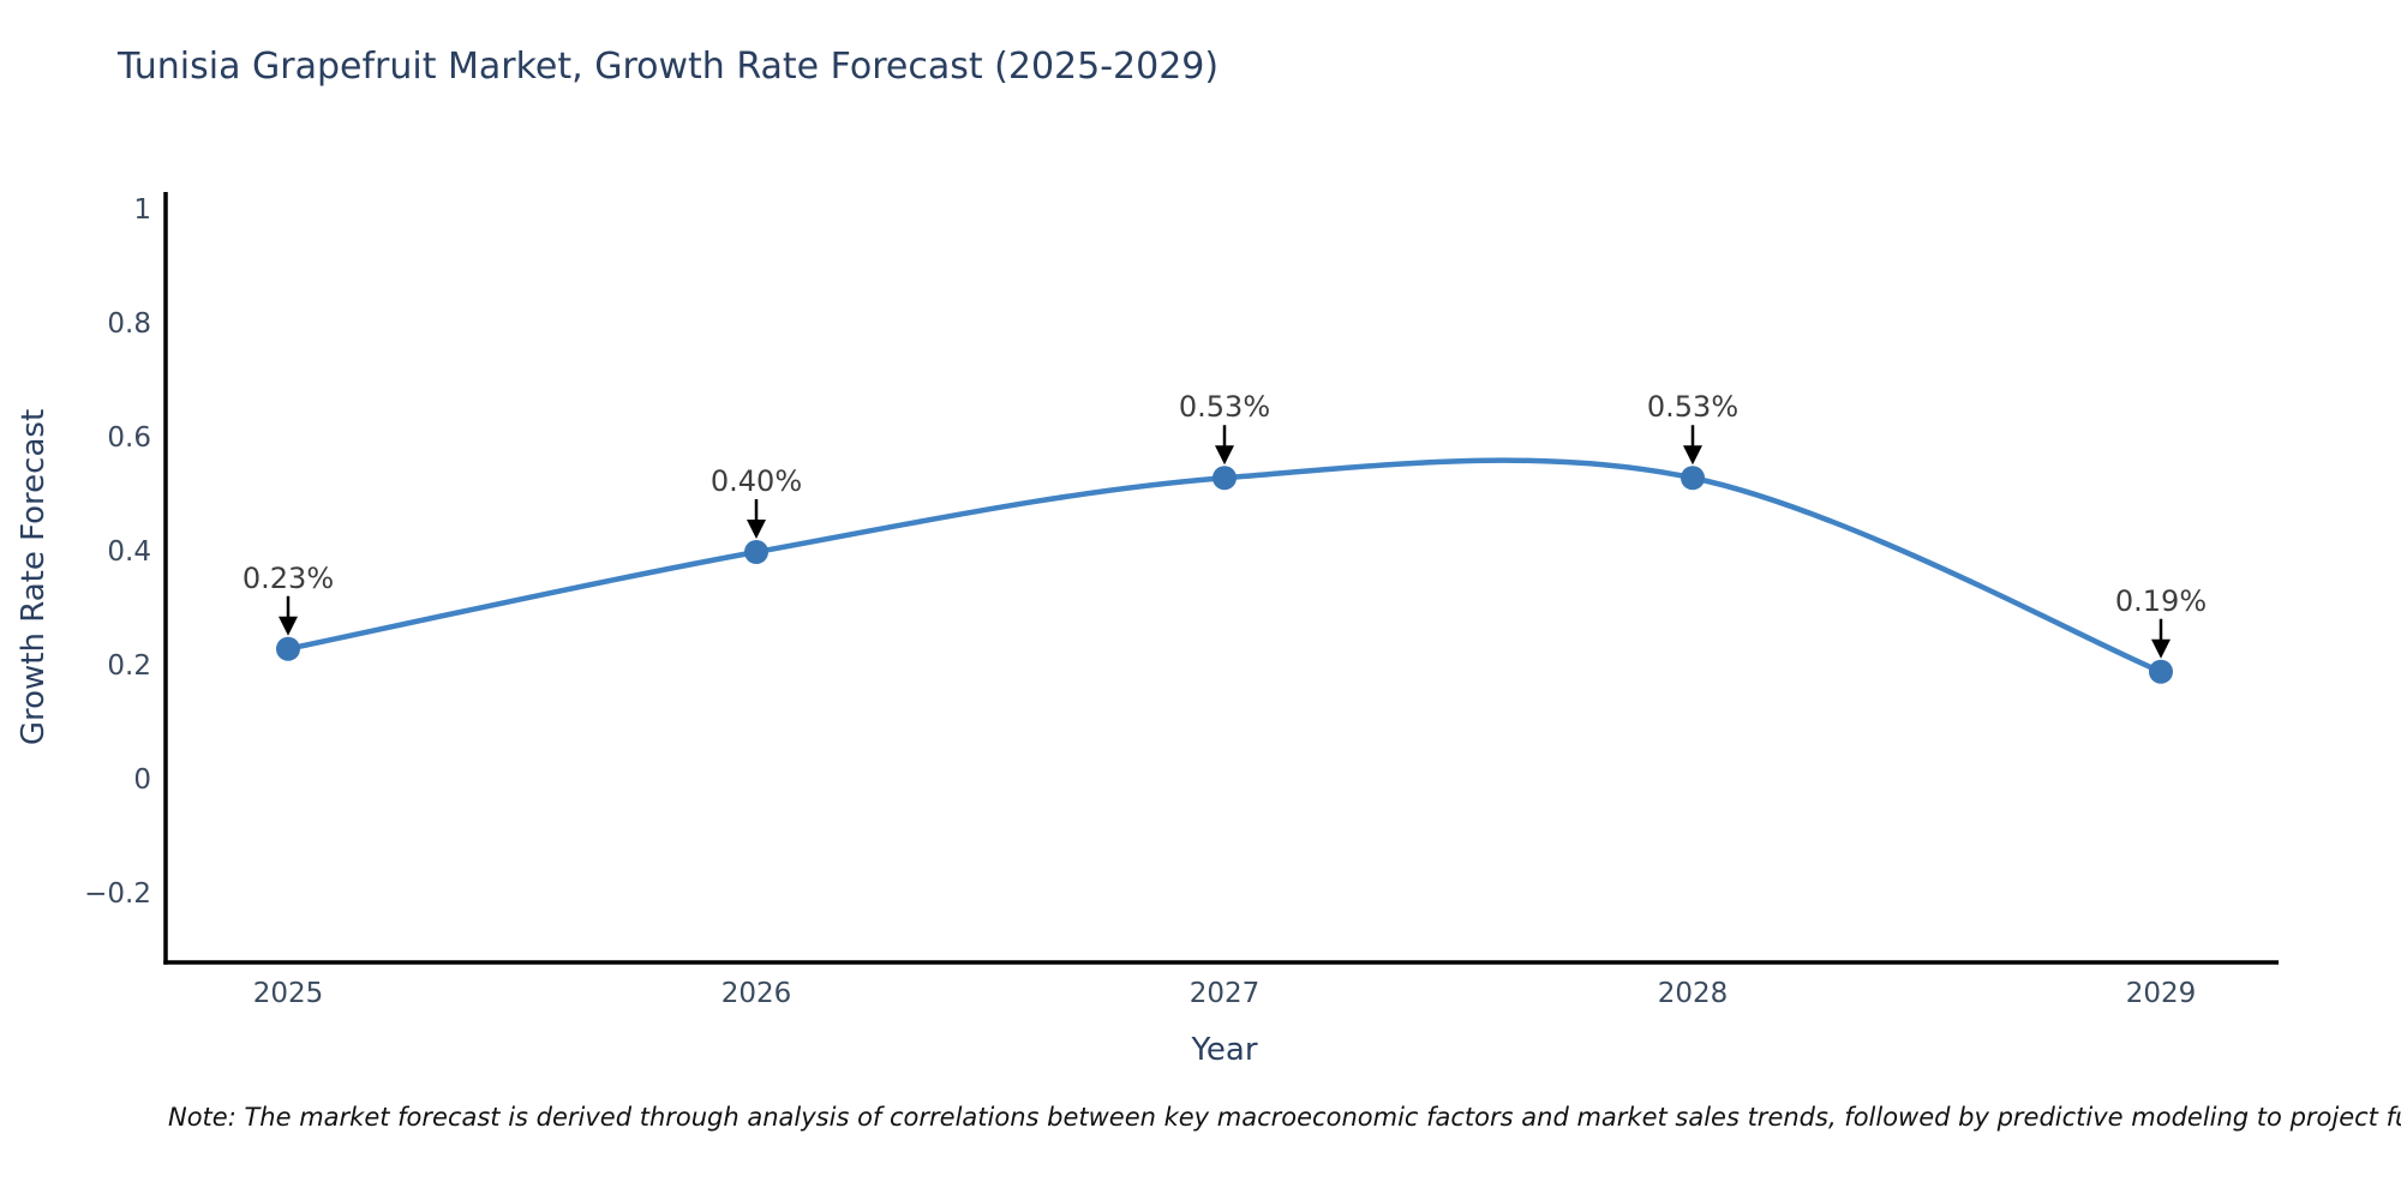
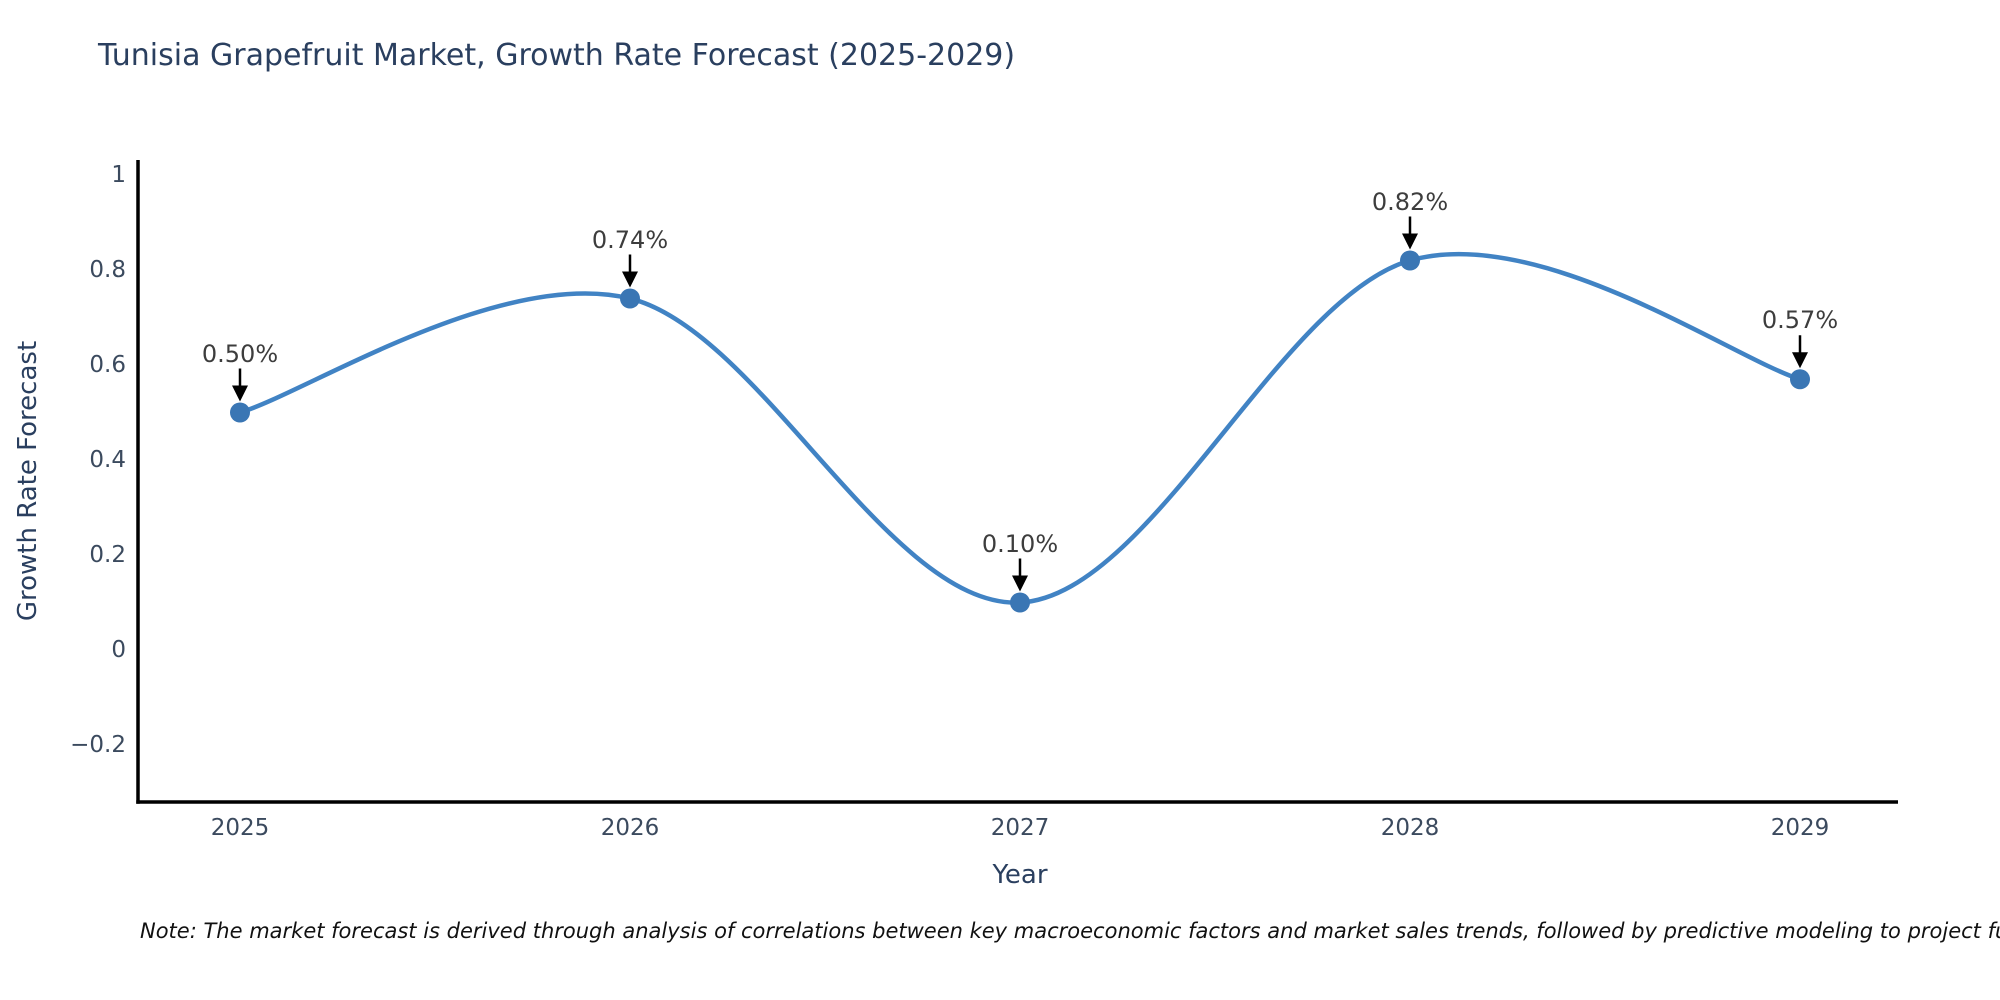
2025: 0.23% -> 0.50%
2026: 0.40% -> 0.74%
2027: 0.53% -> 0.10%
2028: 0.53% -> 0.82%
2029: 0.19% -> 0.57%
